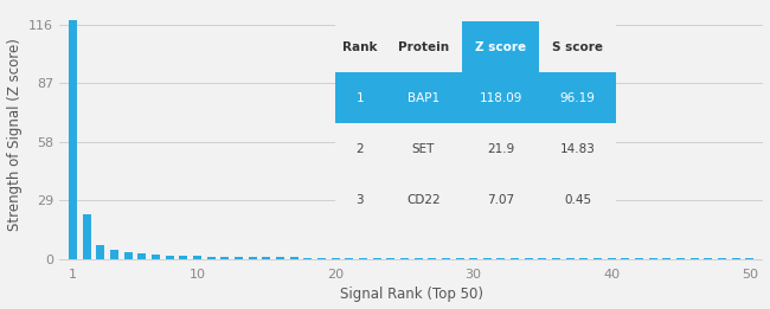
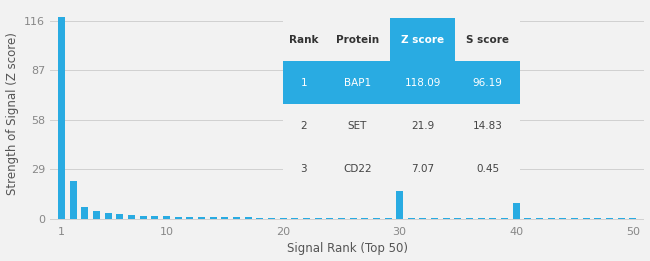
30: 0 -> 18
40: 0 -> 9
